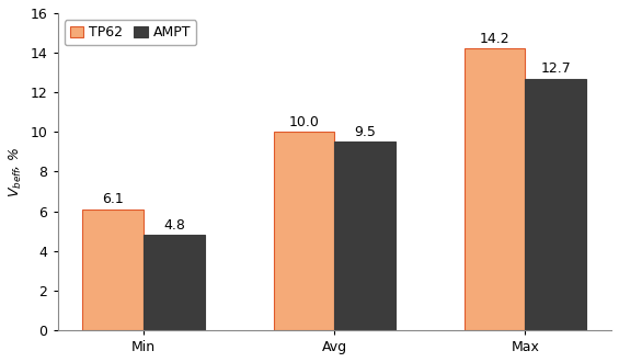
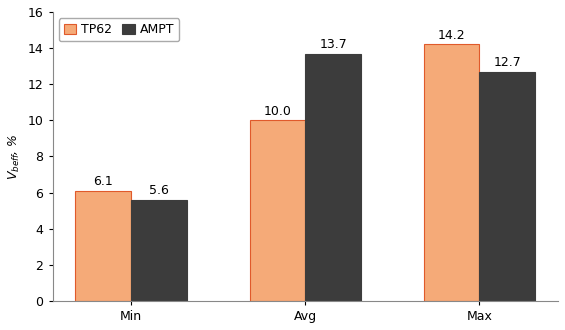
AMPT/Min: 4.8 -> 5.6
AMPT/Avg: 9.5 -> 13.7
